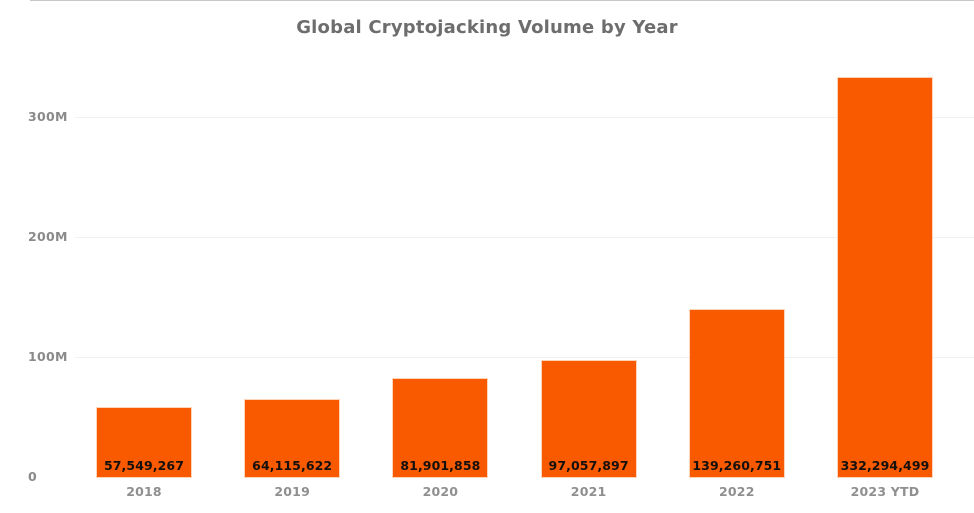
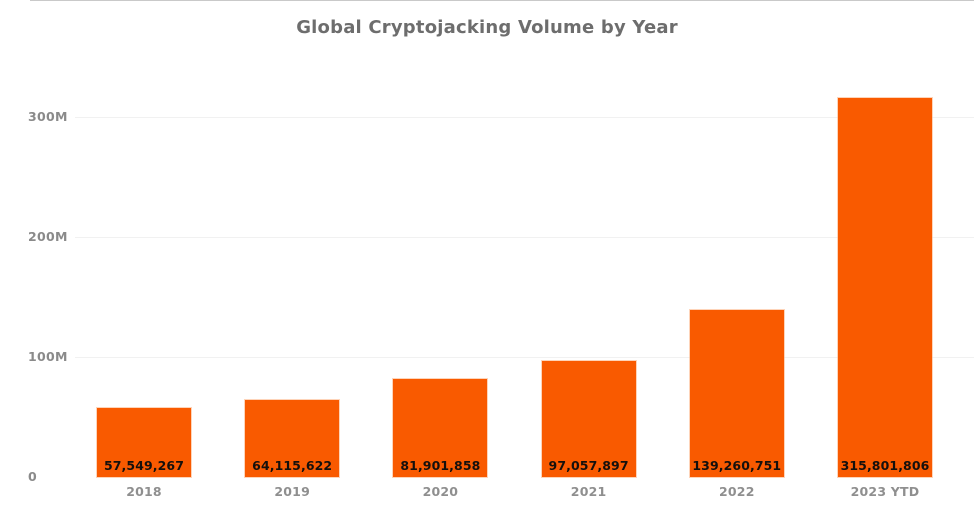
2023 YTD: 332,294,499 -> 315,801,806
